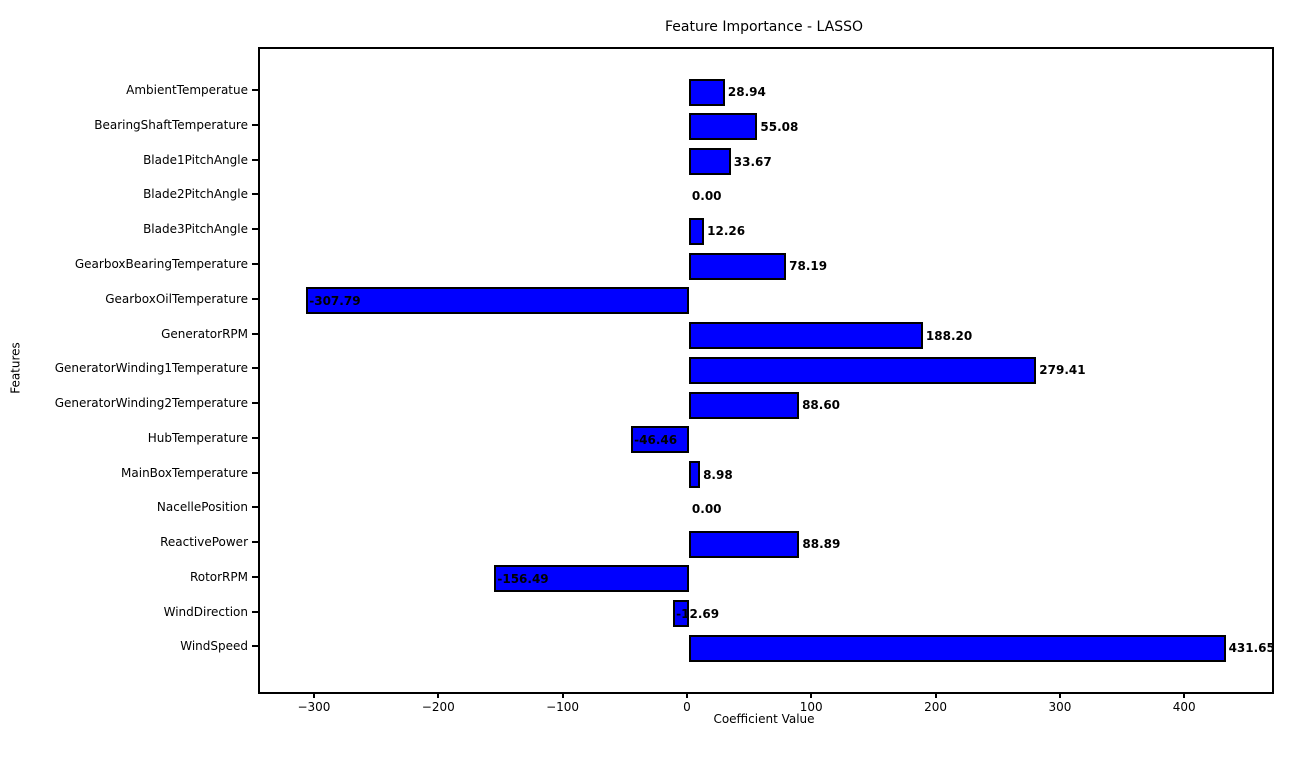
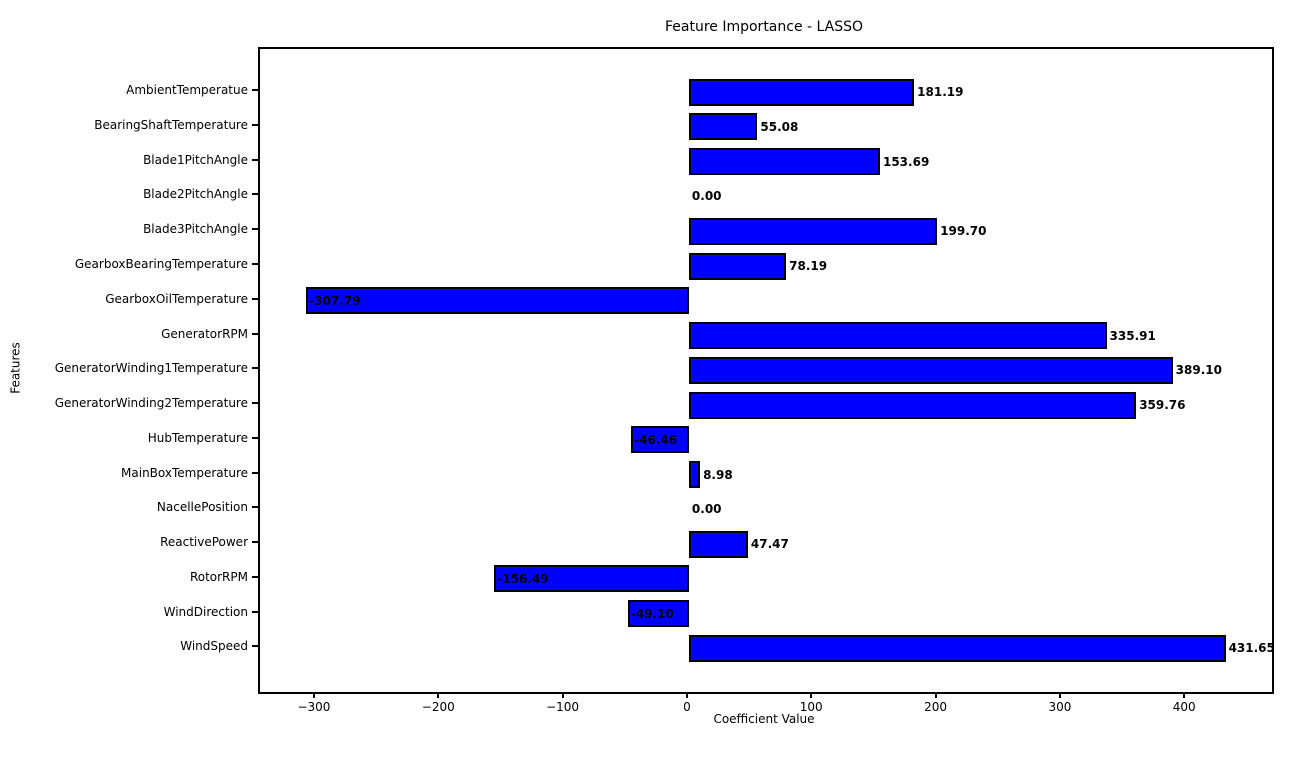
AmbientTemperatue: 28.94 -> 181.19
Blade1PitchAngle: 33.67 -> 153.69
Blade3PitchAngle: 12.26 -> 199.70
GeneratorRPM: 188.20 -> 335.91
GeneratorWinding1Temperature: 279.41 -> 389.10
GeneratorWinding2Temperature: 88.60 -> 359.76
ReactivePower: 88.89 -> 47.47
WindDirection: -12.69 -> -49.10
